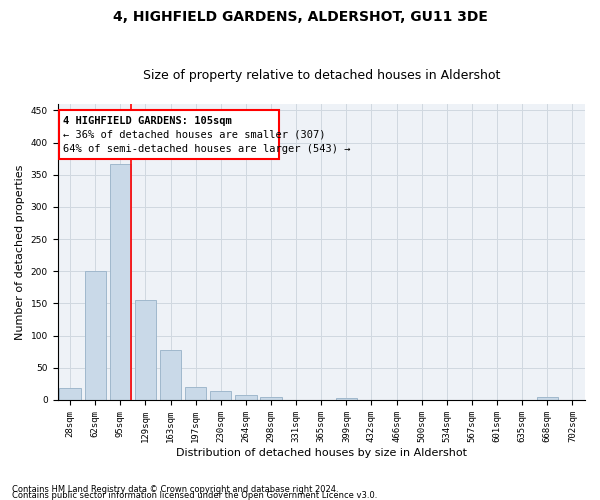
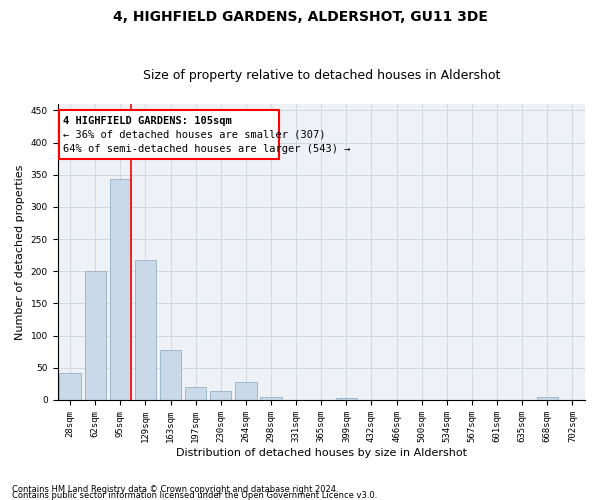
28sqm: 18 -> 42
95sqm: 366 -> 344
129sqm: 155 -> 218
264sqm: 7 -> 28
